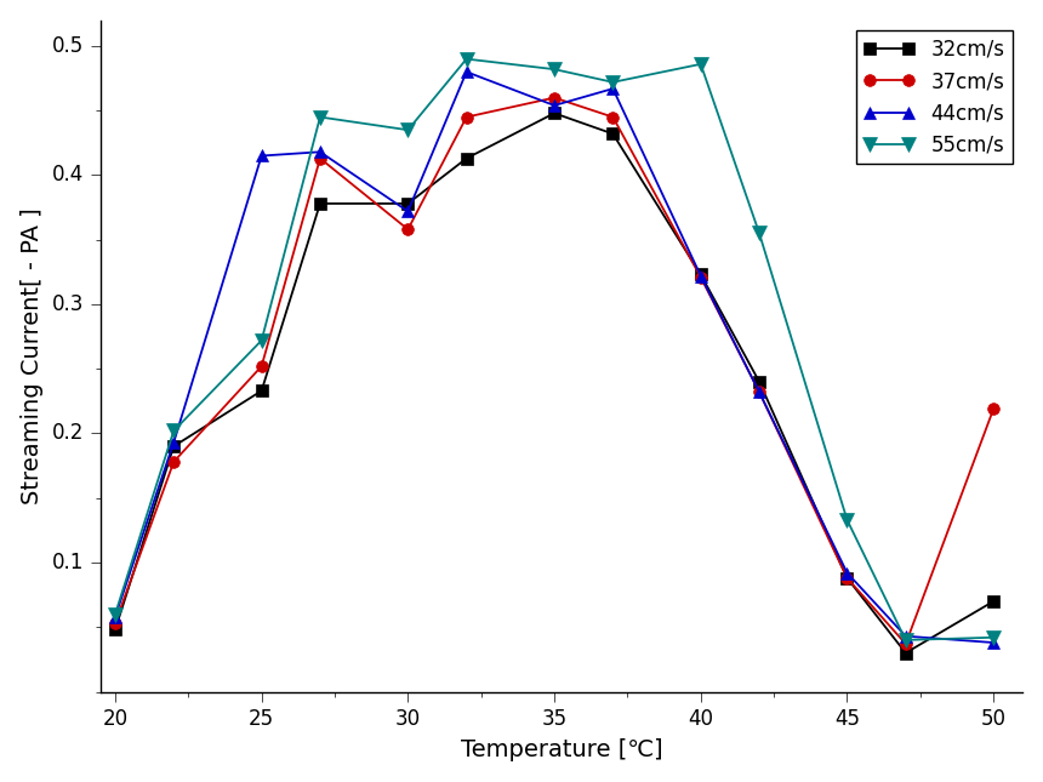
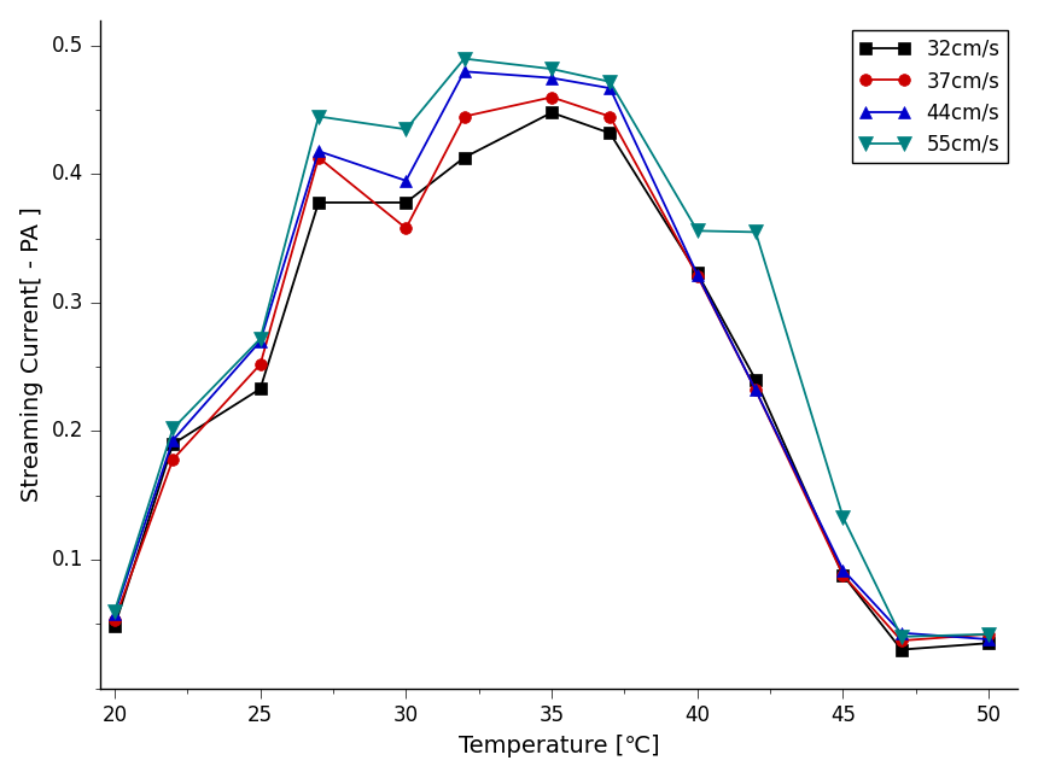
44cm/s/25: 0.415 -> 0.270
44cm/s/30: 0.372 -> 0.395
44cm/s/35: 0.454 -> 0.475
55cm/s/40: 0.486 -> 0.356
32cm/s/50: 0.070 -> 0.035
37cm/s/50: 0.219 -> 0.042
